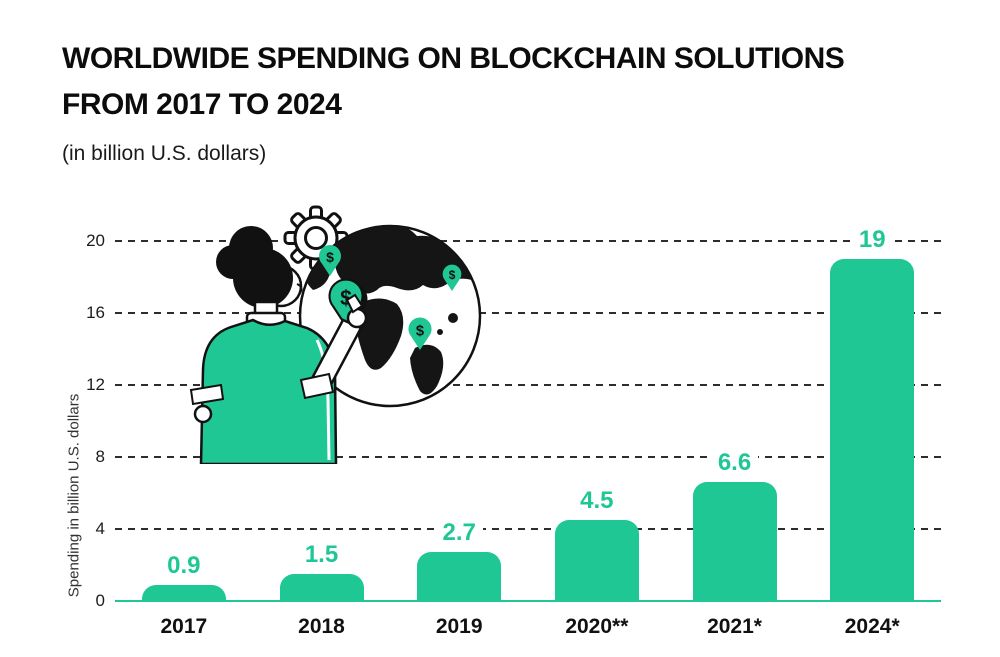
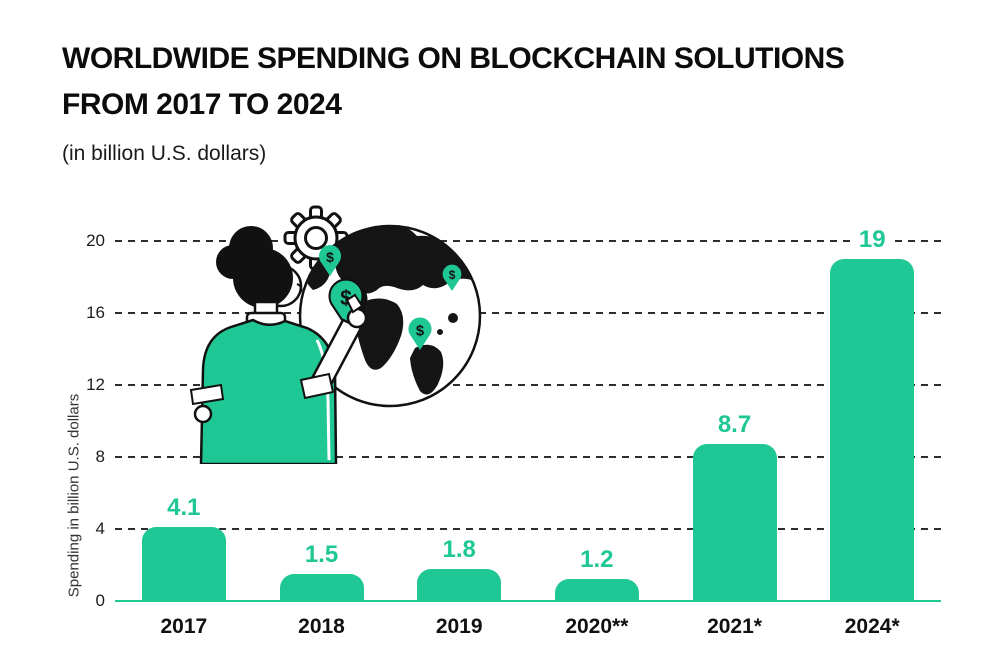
2017: 0.9 -> 4.1
2019: 2.7 -> 1.8
2020**: 4.5 -> 1.2
2021*: 6.6 -> 8.7
